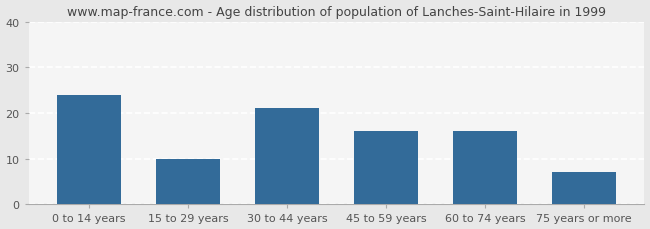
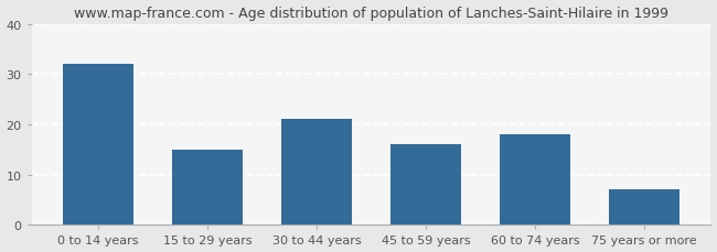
0 to 14 years: 24 -> 32
15 to 29 years: 10 -> 15
60 to 74 years: 16 -> 18
